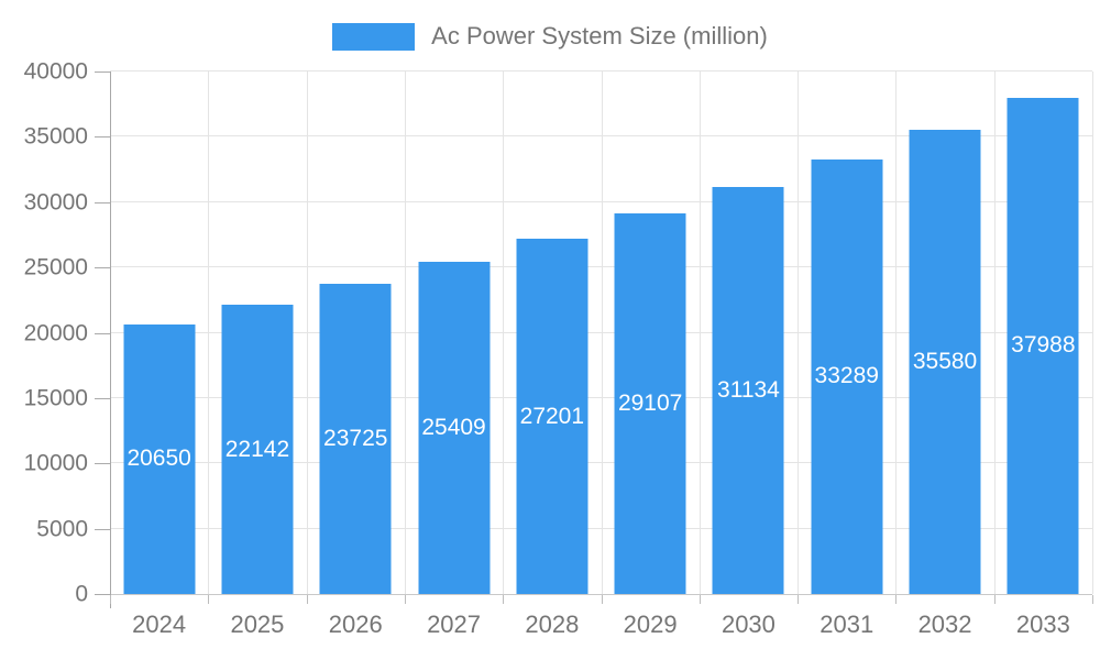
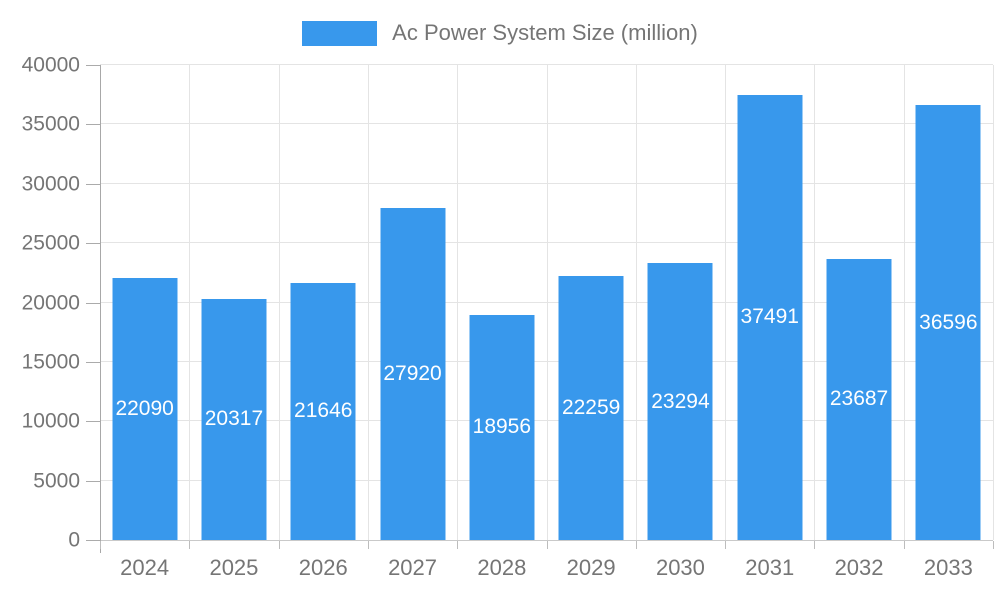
2024: 20650 -> 22090
2025: 22142 -> 20317
2026: 23725 -> 21646
2027: 25409 -> 27920
2028: 27201 -> 18956
2029: 29107 -> 22259
2030: 31134 -> 23294
2031: 33289 -> 37491
2032: 35580 -> 23687
2033: 37988 -> 36596
